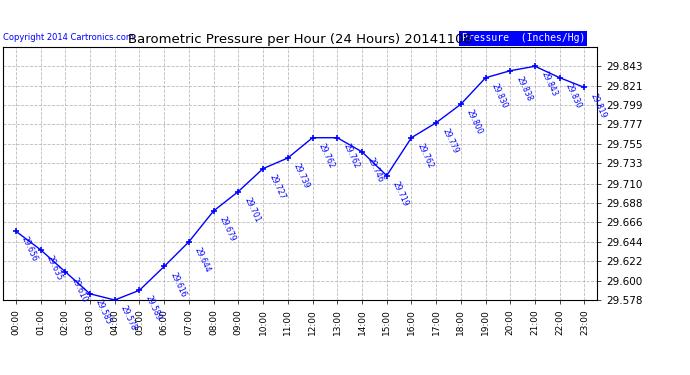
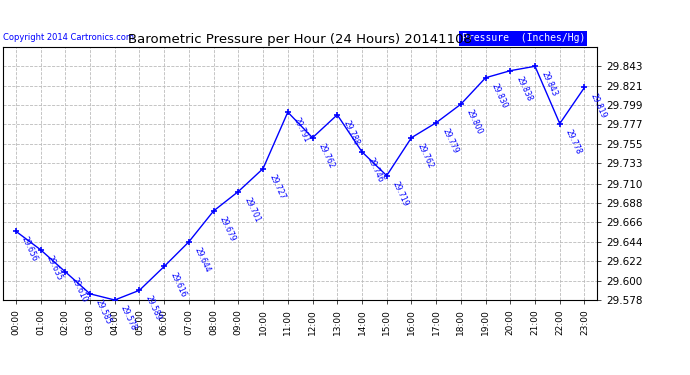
11:00: 29.739 -> 29.791
13:00: 29.762 -> 29.788
22:00: 29.830 -> 29.778
